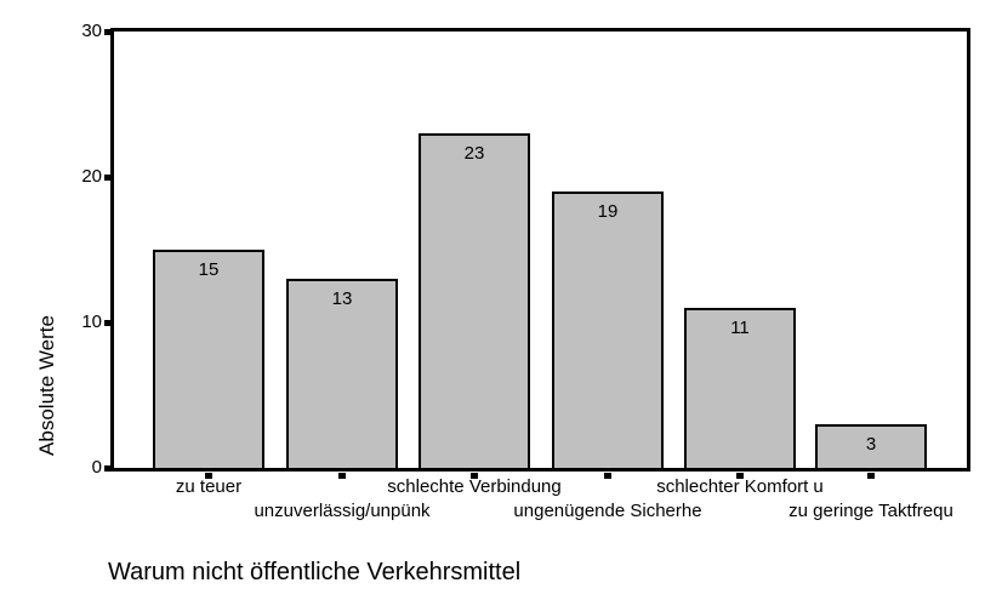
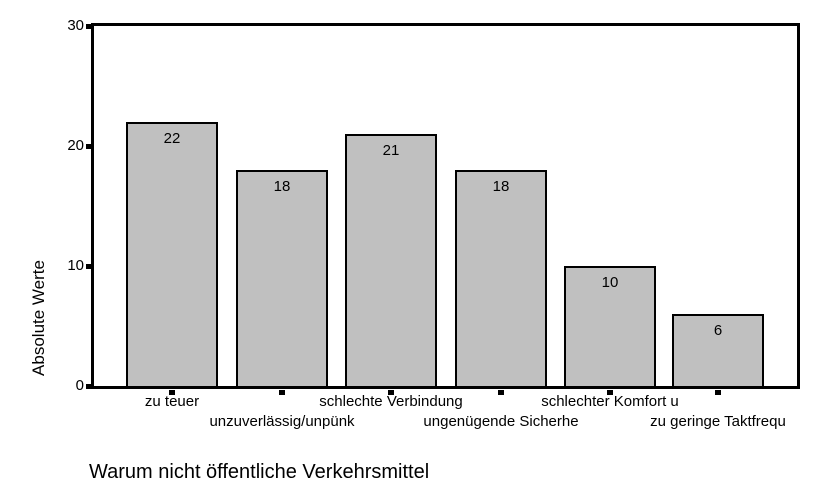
zu teuer: 15 -> 22
unzuverlässig/unpünk: 13 -> 18
schlechte Verbindung: 23 -> 21
ungenügende Sicherhe: 19 -> 18
schlechter Komfort u: 11 -> 10
zu geringe Taktfrequ: 3 -> 6
